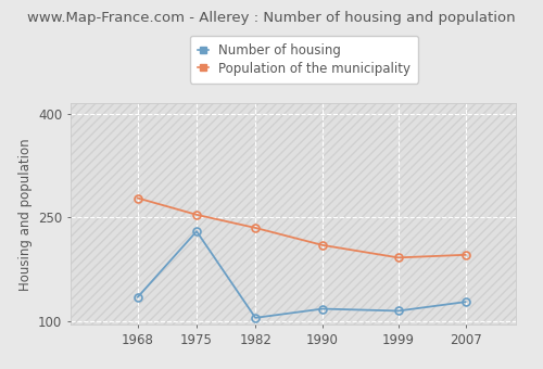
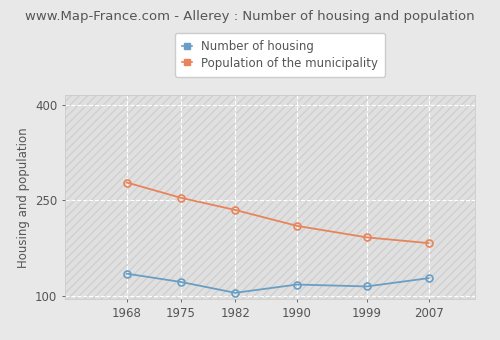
Number of housing/1975: 230 -> 122
Population of the municipality/2007: 196 -> 183
